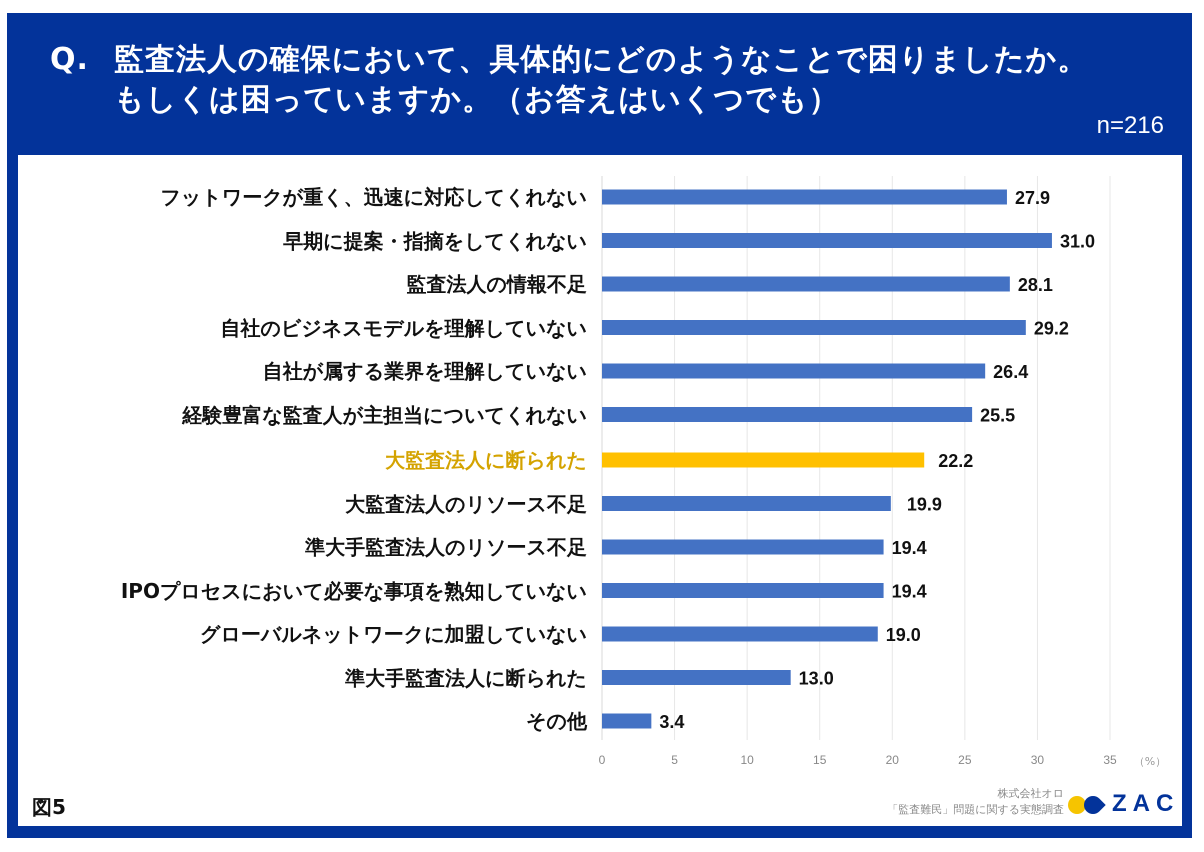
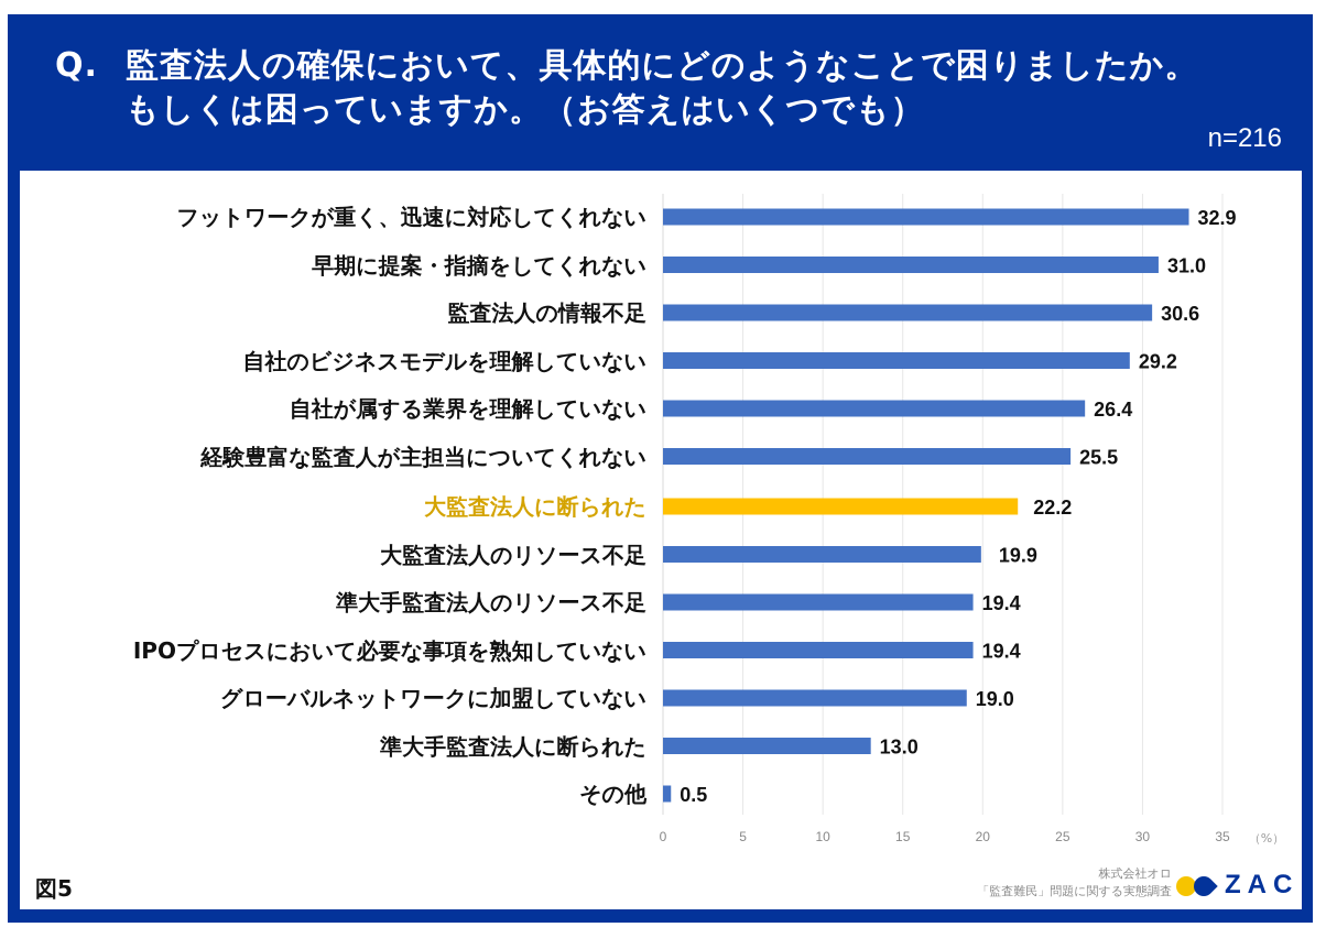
フットワークが重く、迅速に対応してくれない: 27.9 -> 32.9
監査法人の情報不足: 28.1 -> 30.6
その他: 3.4 -> 0.5
